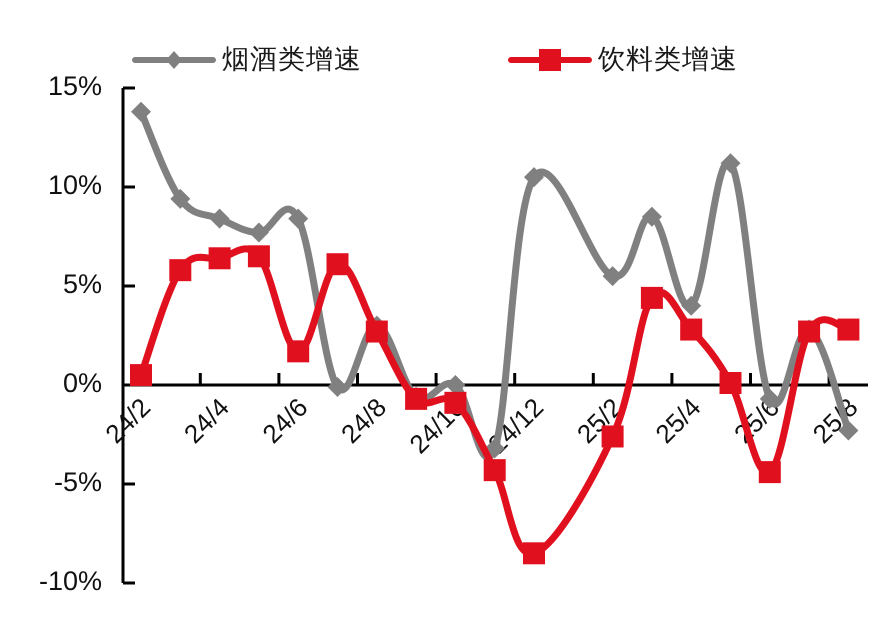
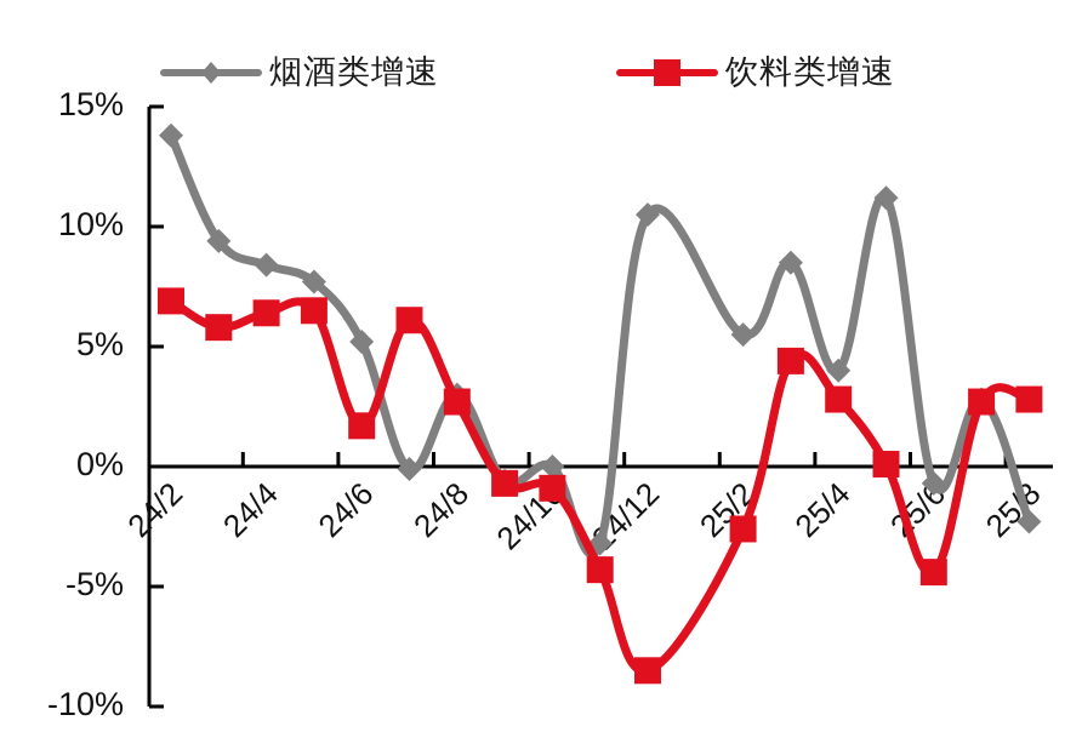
饮料类增速/24/2: 0.5% -> 6.9%
烟酒类增速/24/6: 8.4% -> 5.2%
